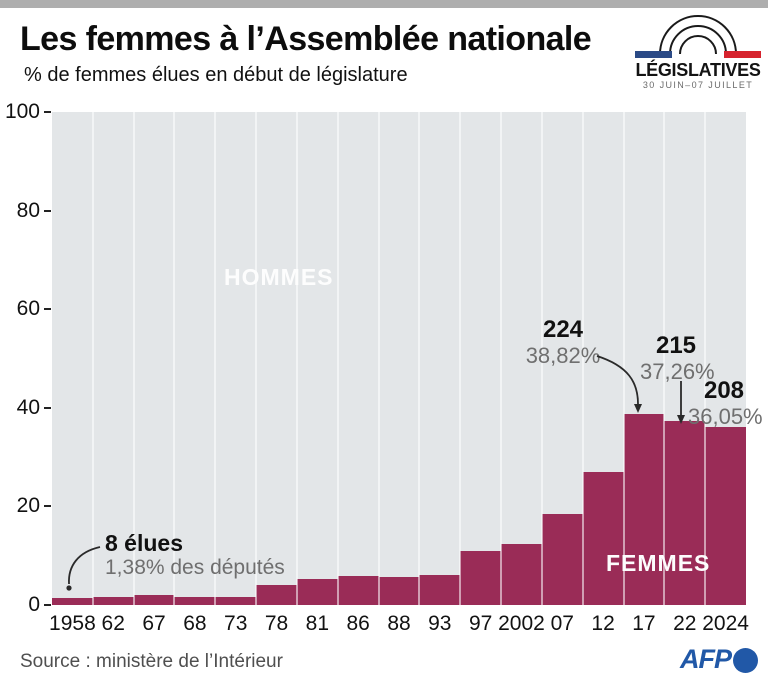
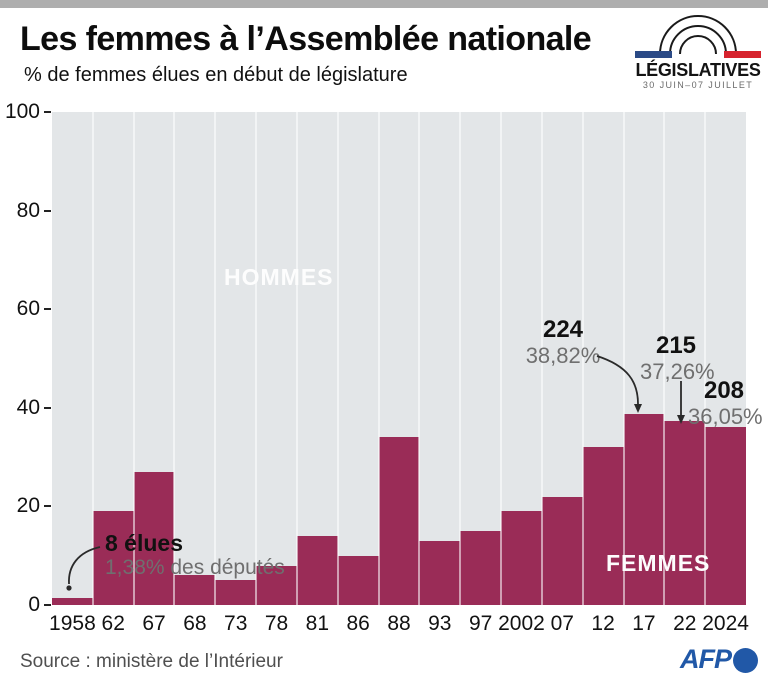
62: 2 -> 19
67: 2 -> 27
68: 2 -> 6
73: 2 -> 5
78: 4 -> 8
81: 5 -> 14
86: 6 -> 10
88: 6 -> 34
93: 6 -> 13
97: 11 -> 15
2002: 12 -> 19
07: 18 -> 22
12: 27 -> 32
